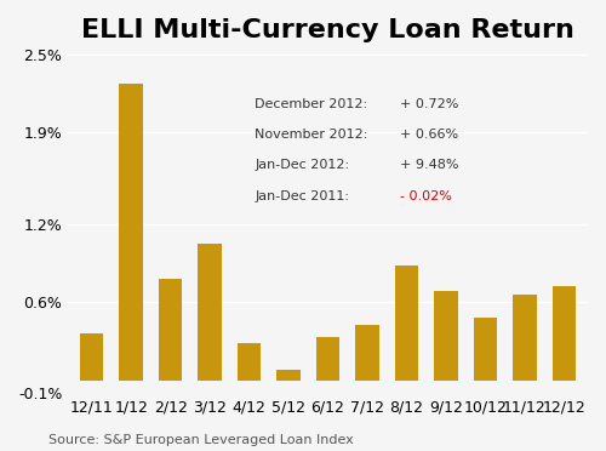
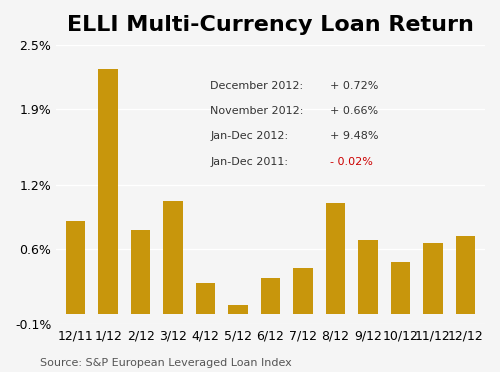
12/11: 0.36% -> 0.86%
8/12: 0.88% -> 1.03%
